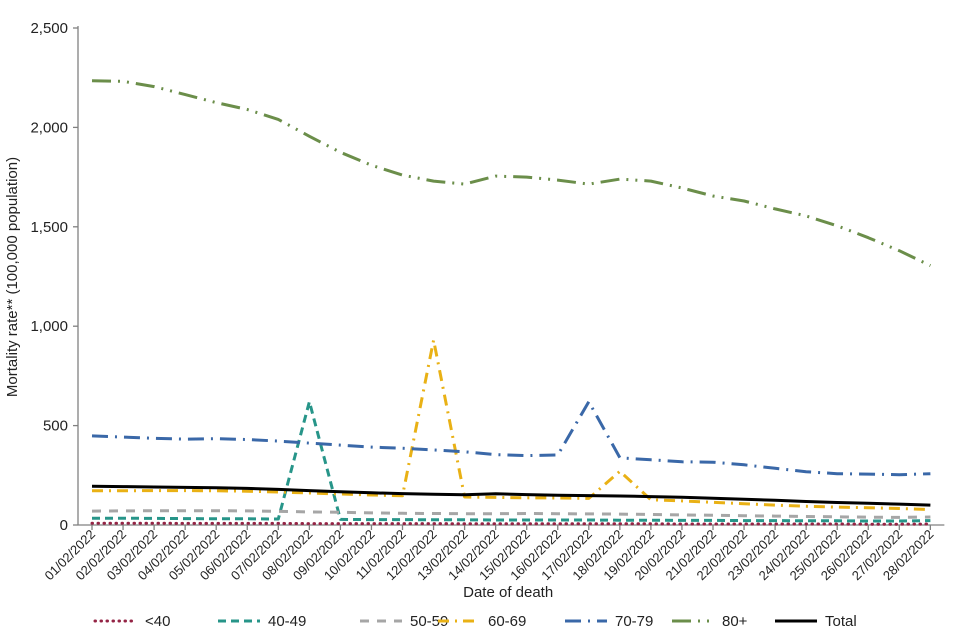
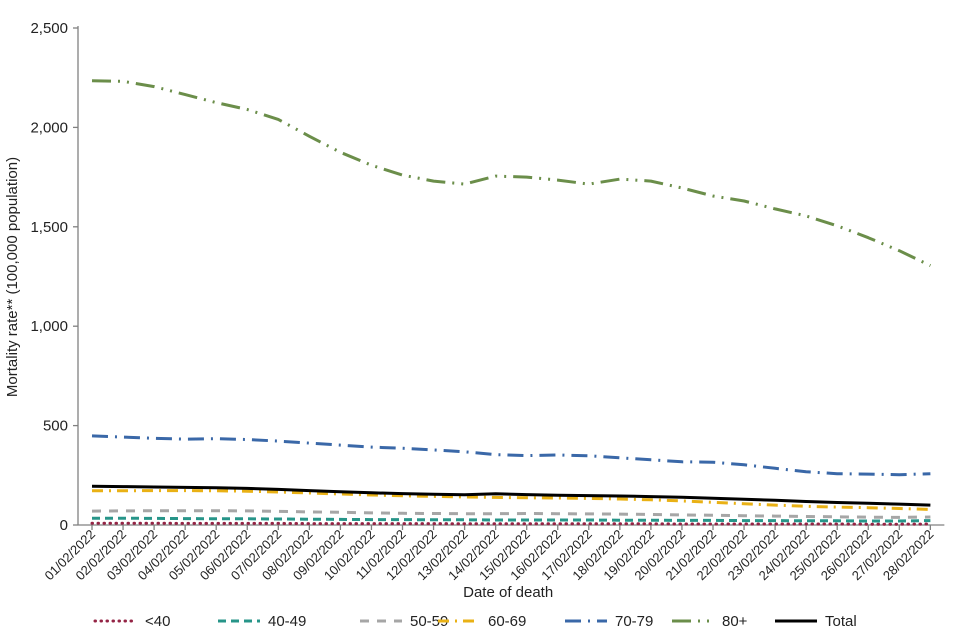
40-49/08/02/2022: 620 -> 30
60-69/12/02/2022: 930 -> 140
70-79/17/02/2022: 620 -> 350
60-69/18/02/2022: 270 -> 130
